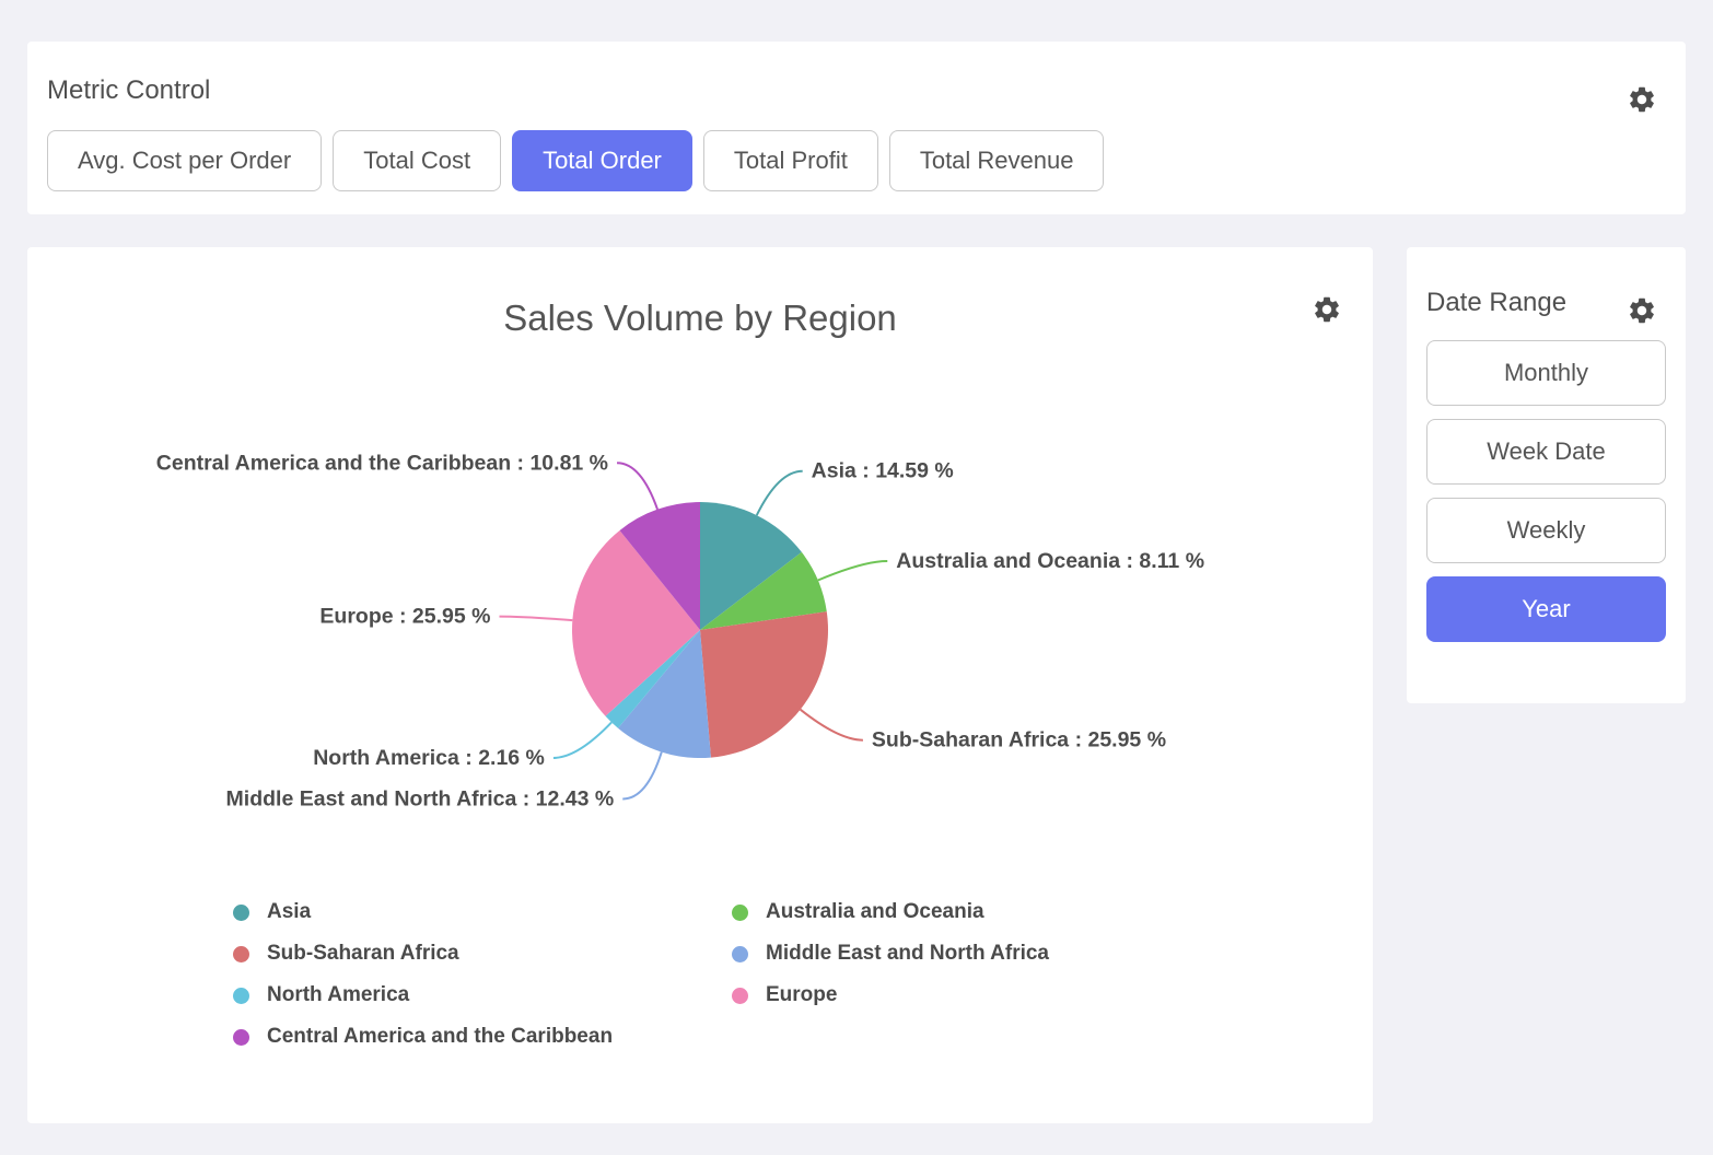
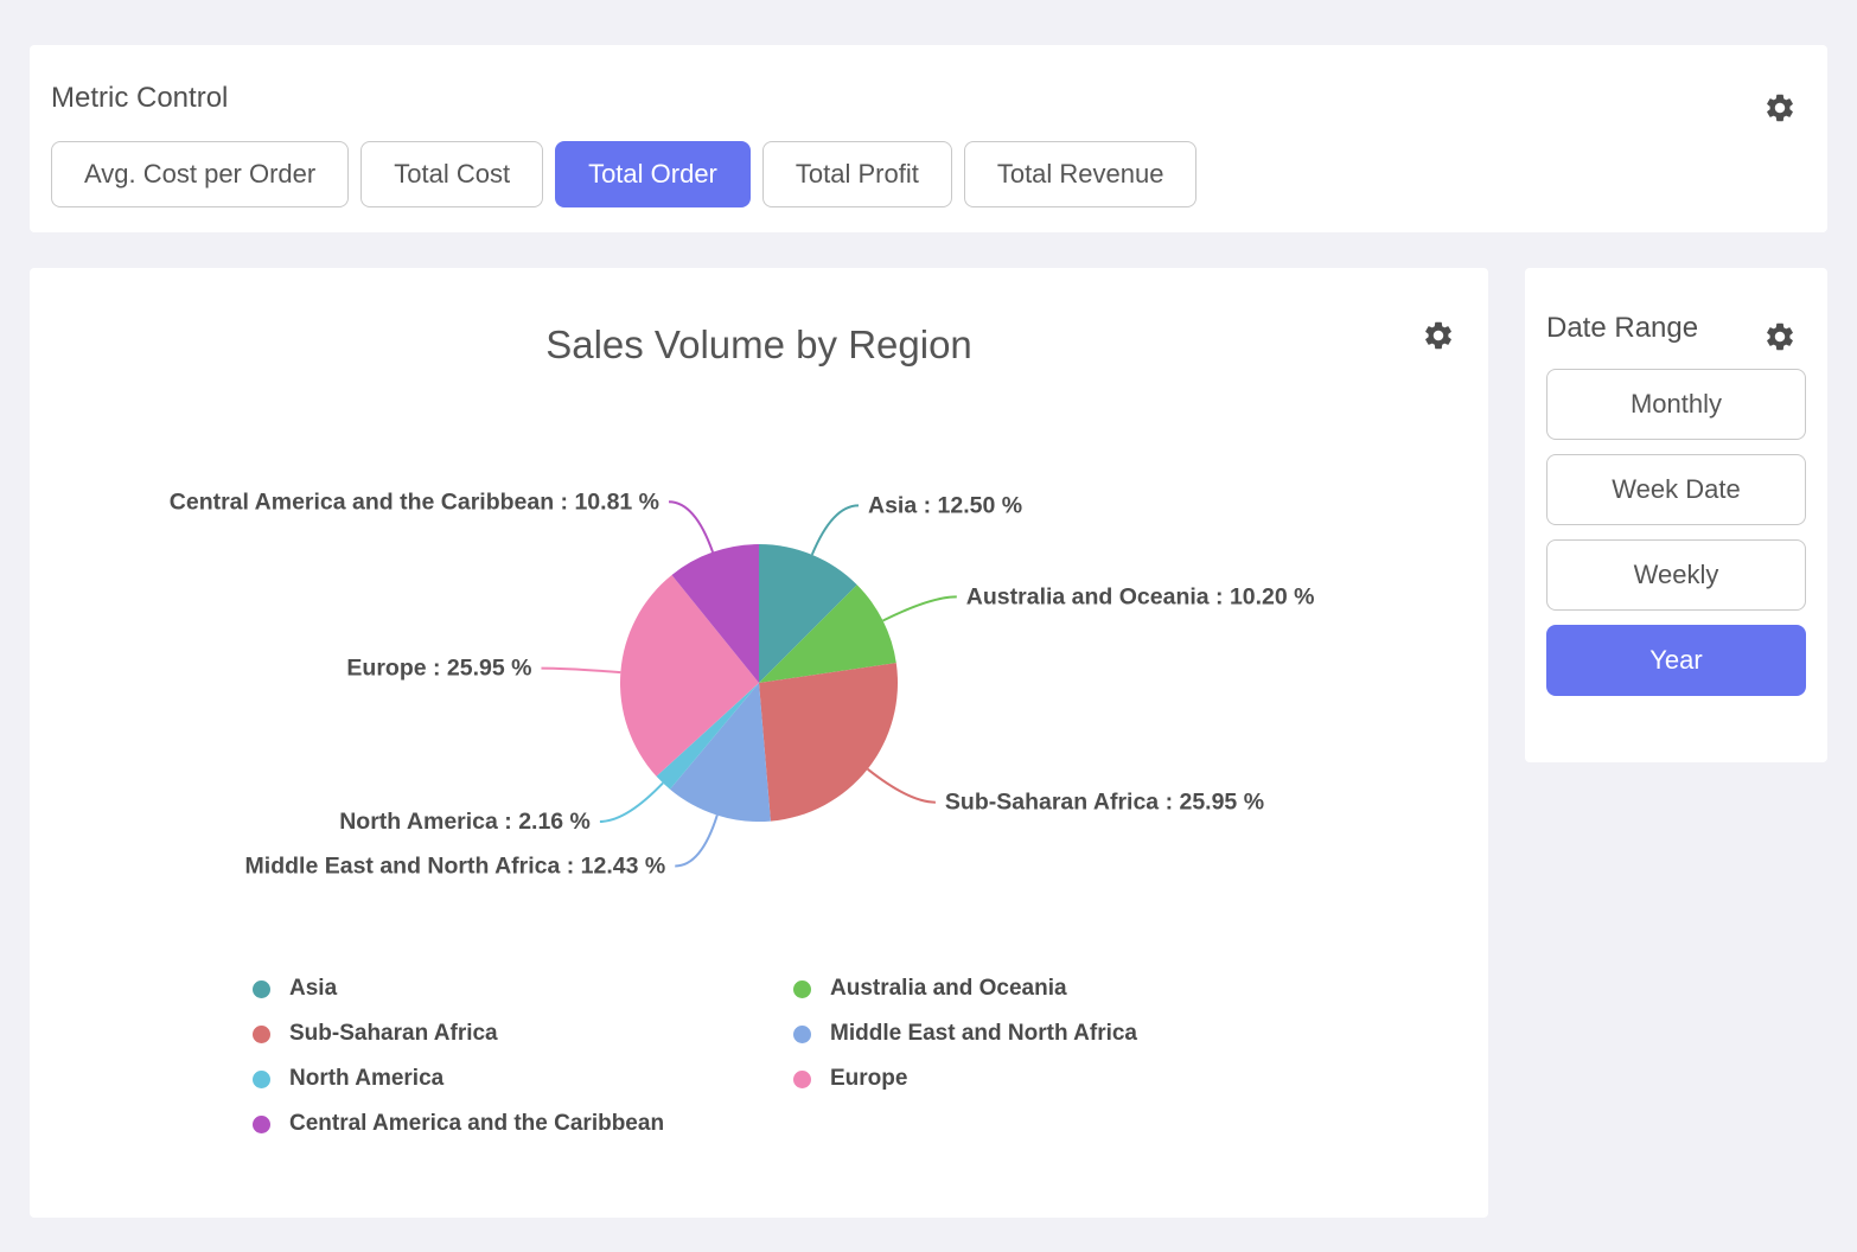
Asia: 14.59 -> 12.50
Australia and Oceania: 8.11 -> 10.20
